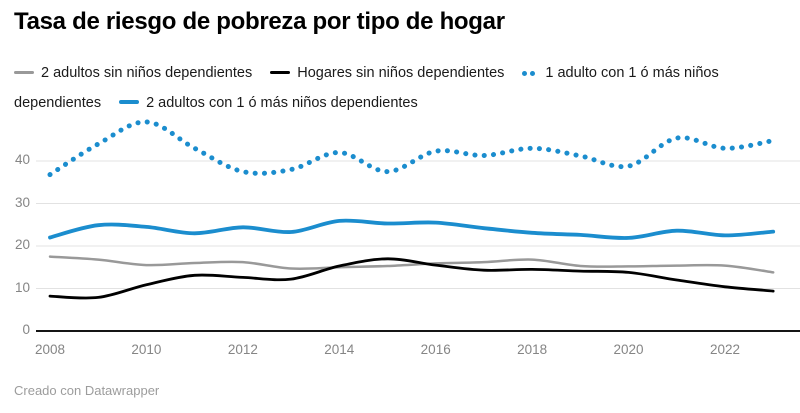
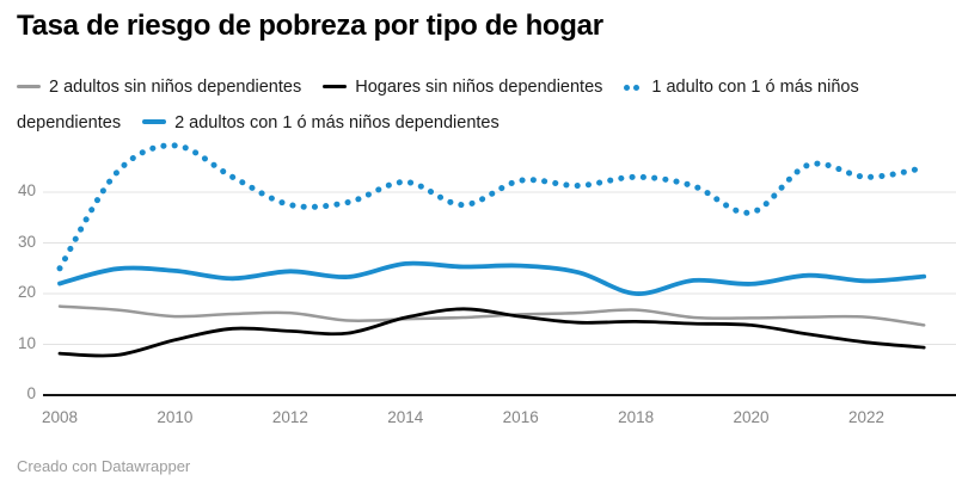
1 adulto con 1 ó más niños dependientes/2008: 37 -> 25
2 adultos con 1 ó más niños dependientes/2018: 23 -> 20
1 adulto con 1 ó más niños dependientes/2020: 39 -> 36
